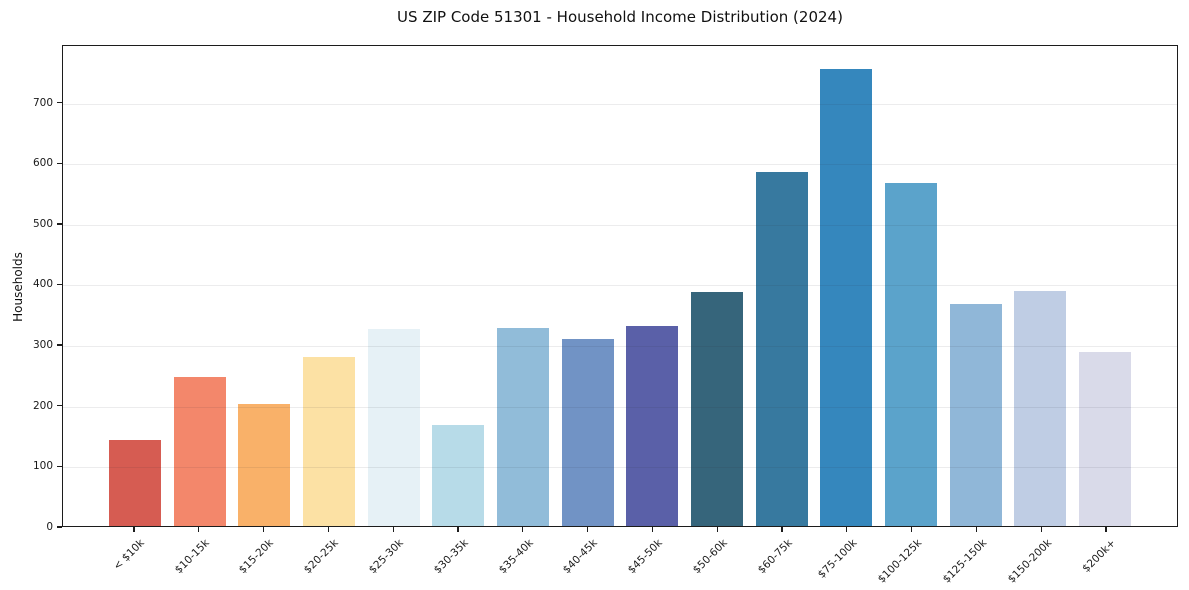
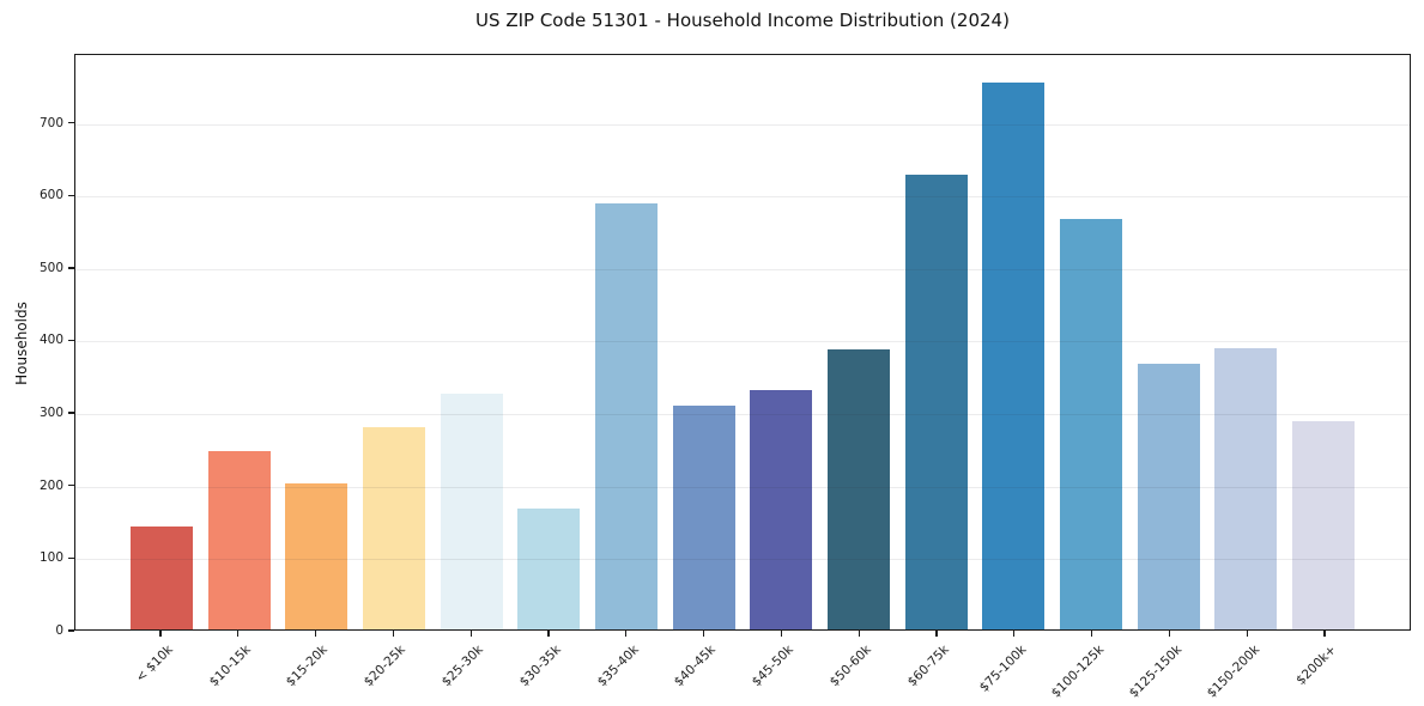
$35-40k: 330 -> 590
$60-75k: 590 -> 630
